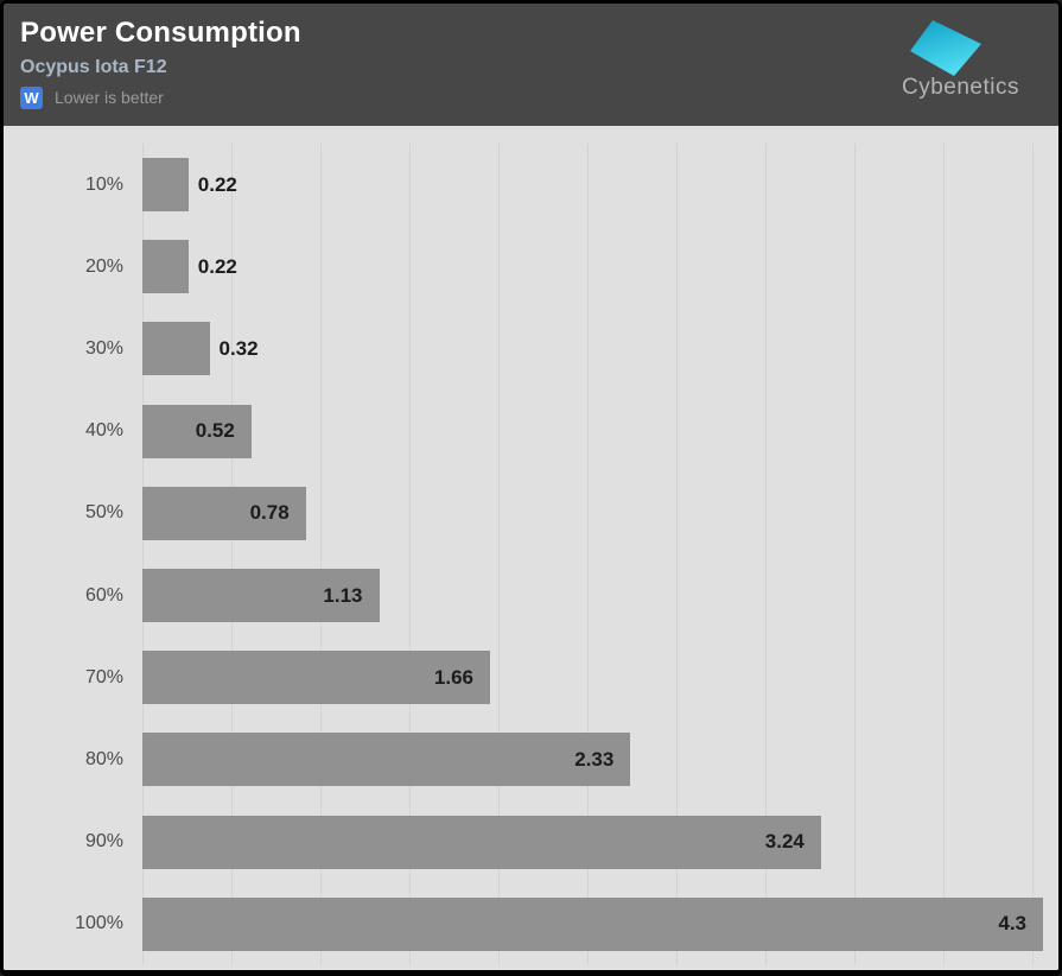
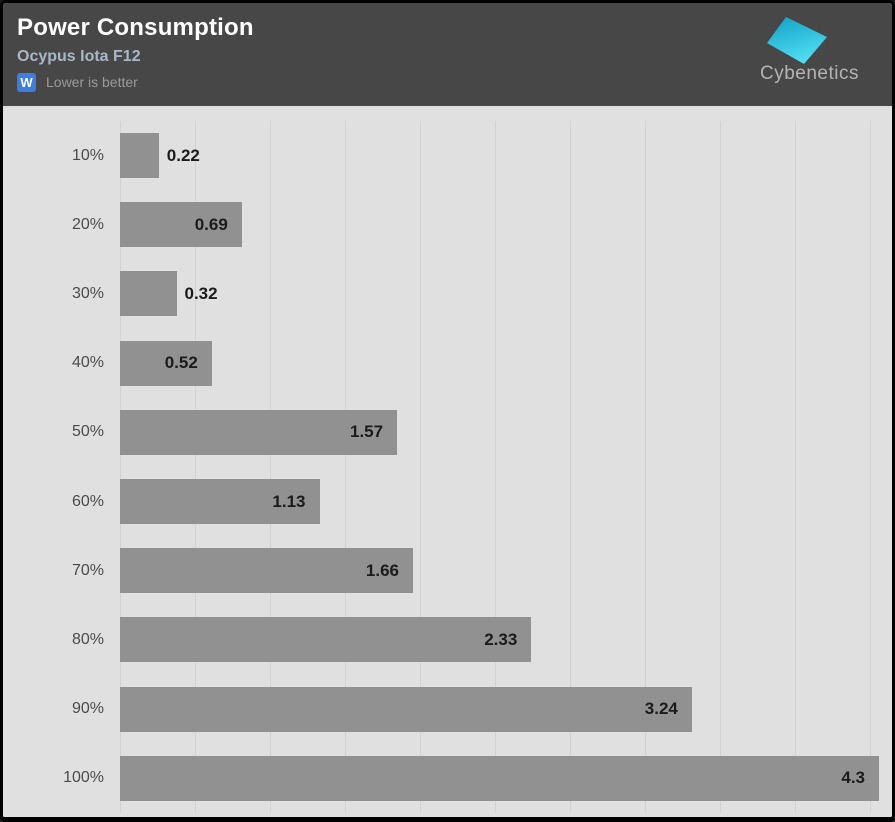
20%: 0.22 -> 0.69
50%: 0.78 -> 1.57
